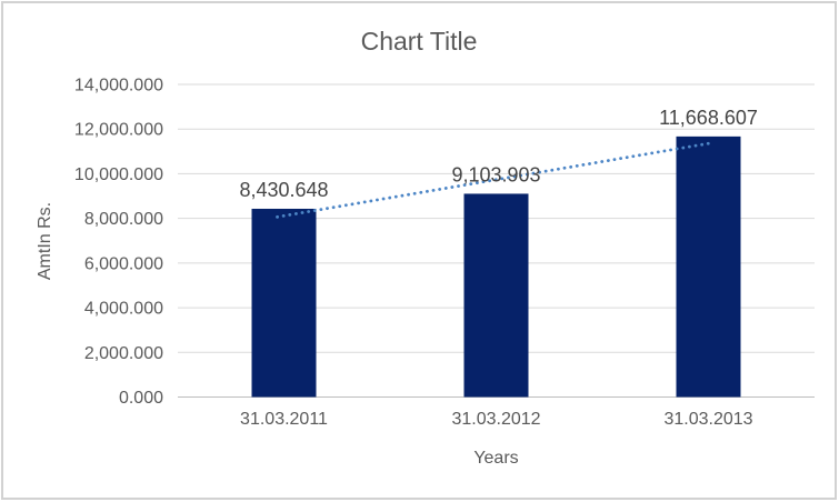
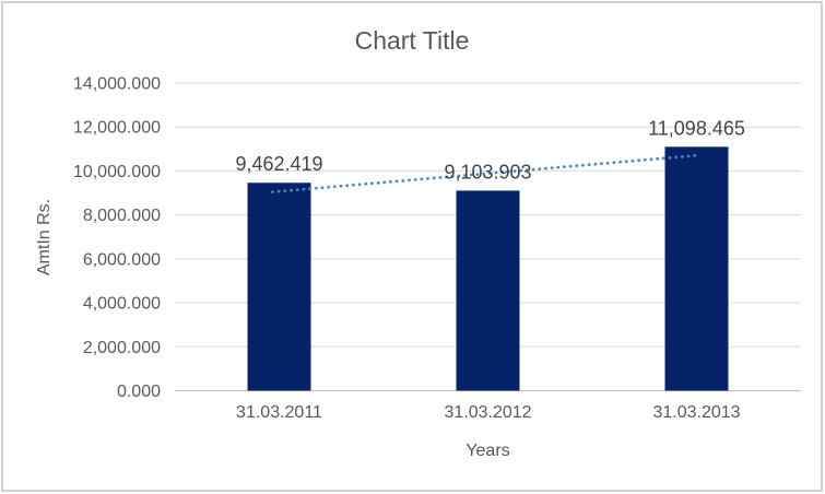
31.03.2011: 8,430.648 -> 9,462.419
31.03.2013: 11,668.607 -> 11,098.465
